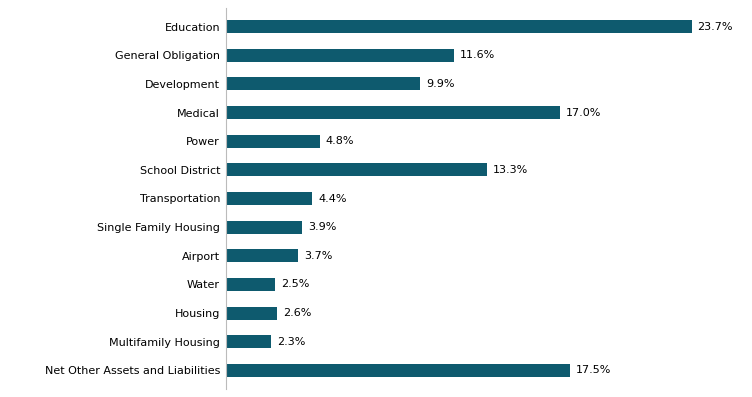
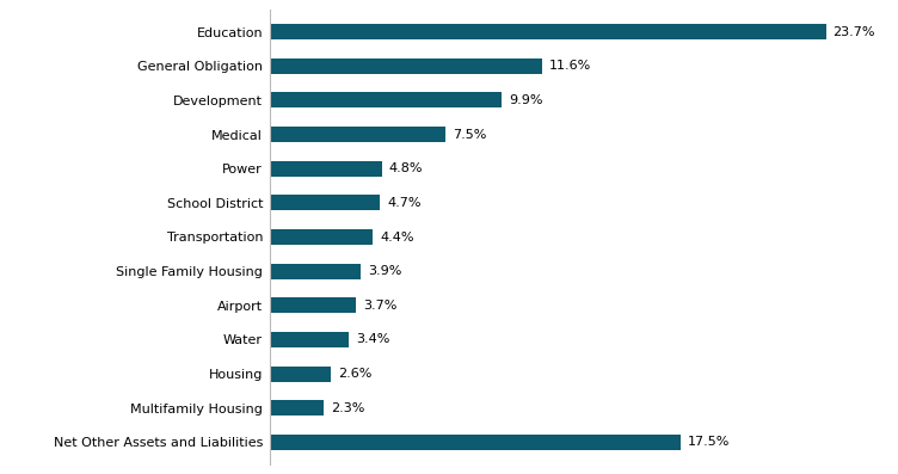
Medical: 17.0% -> 7.5%
School District: 13.3% -> 4.7%
Water: 2.5% -> 3.4%
